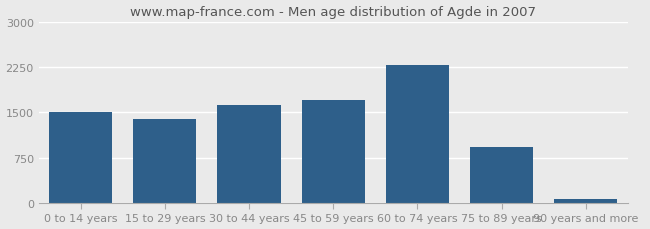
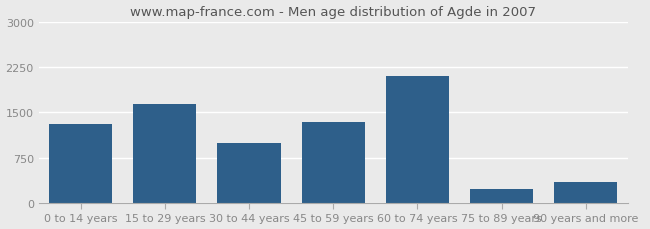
0 to 14 years: 1510 -> 1300
15 to 29 years: 1390 -> 1640
30 to 44 years: 1620 -> 1000
45 to 59 years: 1700 -> 1340
60 to 74 years: 2280 -> 2100
75 to 89 years: 930 -> 240
90 years and more: 60 -> 340
